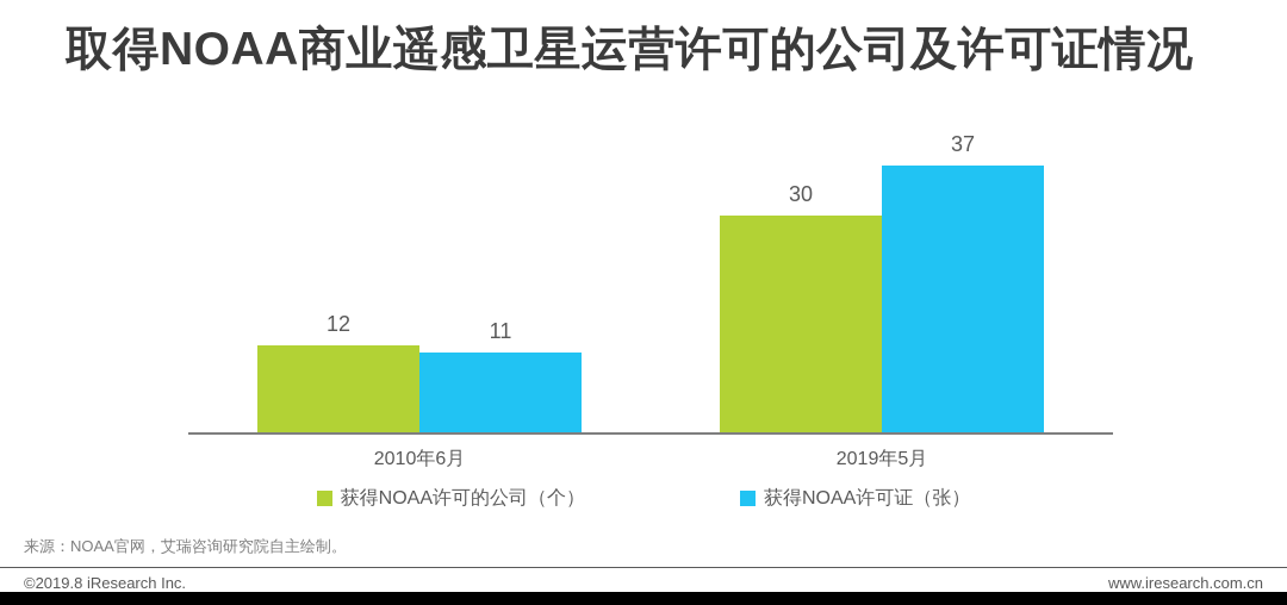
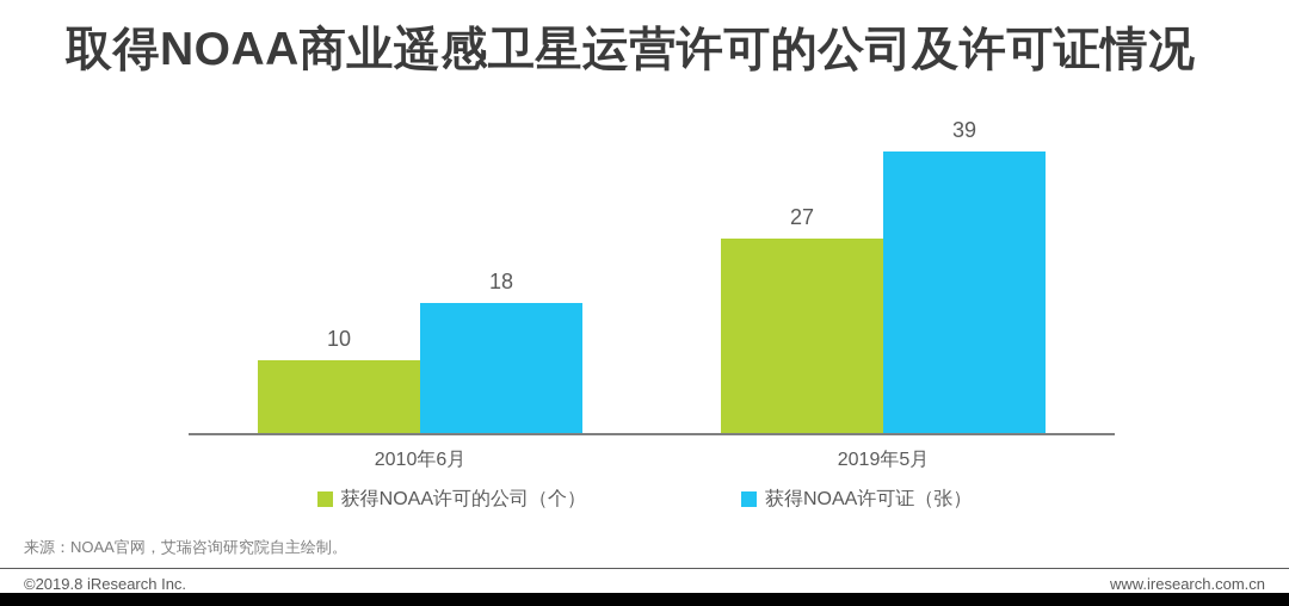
获得NOAA许可的公司（个）/2010年6月: 12 -> 10
获得NOAA许可证（张）/2010年6月: 11 -> 18
获得NOAA许可的公司（个）/2019年5月: 30 -> 27
获得NOAA许可证（张）/2019年5月: 37 -> 39
